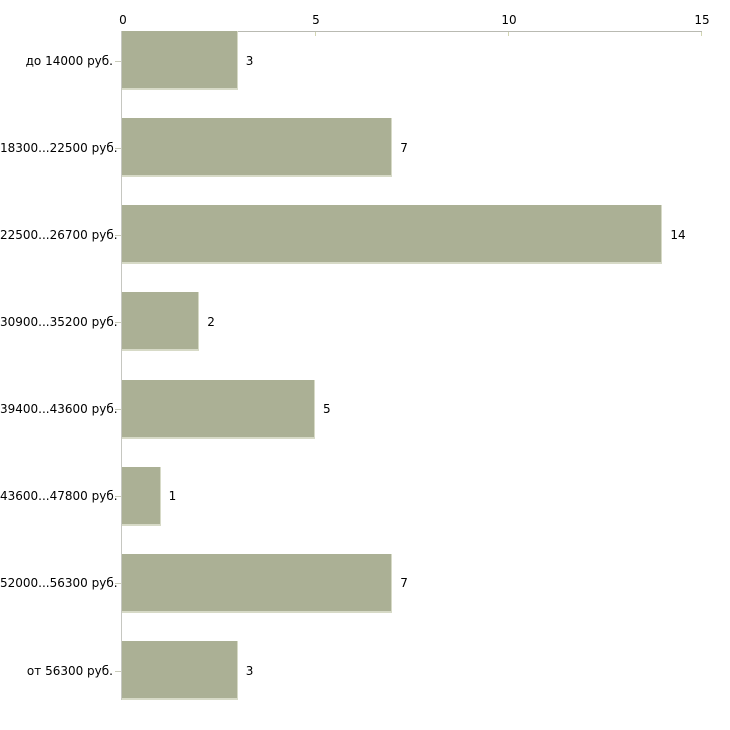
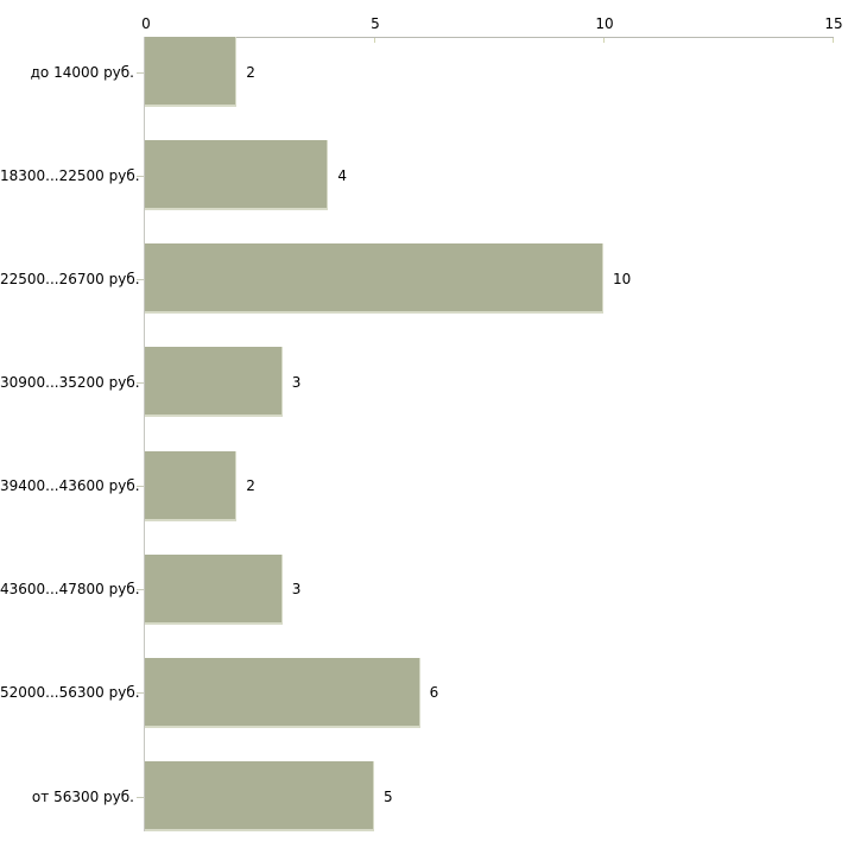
до 14000 руб.: 3 -> 2
18300...22500 руб.: 7 -> 4
22500...26700 руб.: 14 -> 10
30900...35200 руб.: 2 -> 3
39400...43600 руб.: 5 -> 2
43600...47800 руб.: 1 -> 3
52000...56300 руб.: 7 -> 6
от 56300 руб.: 3 -> 5
